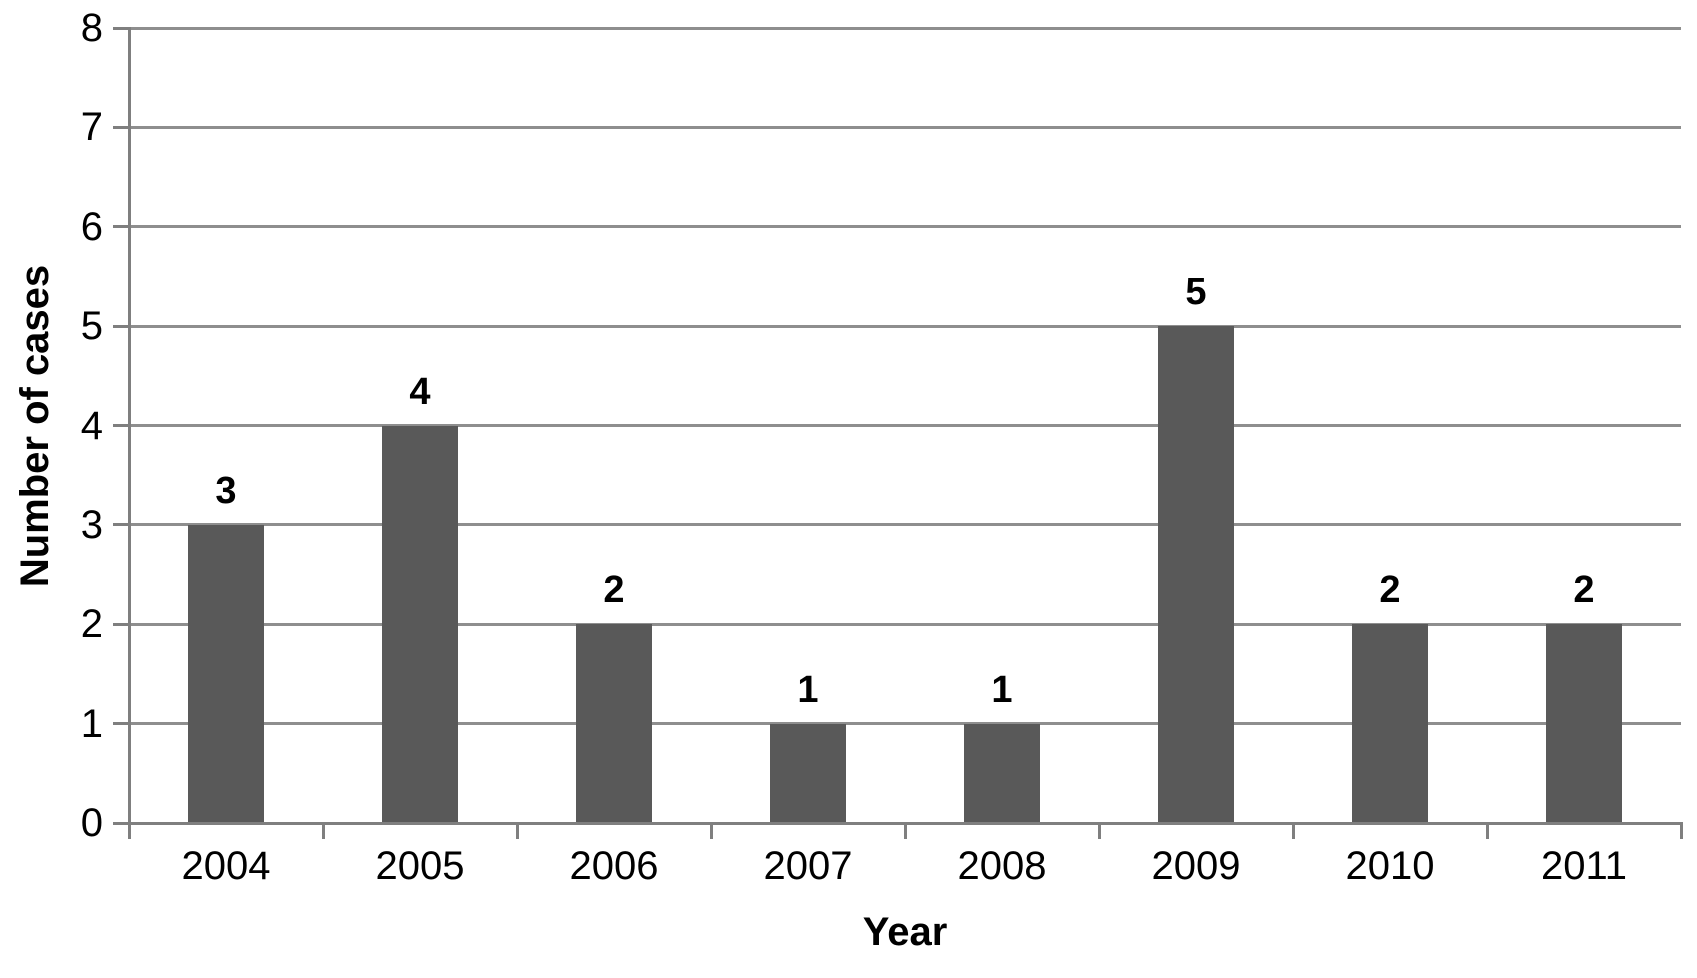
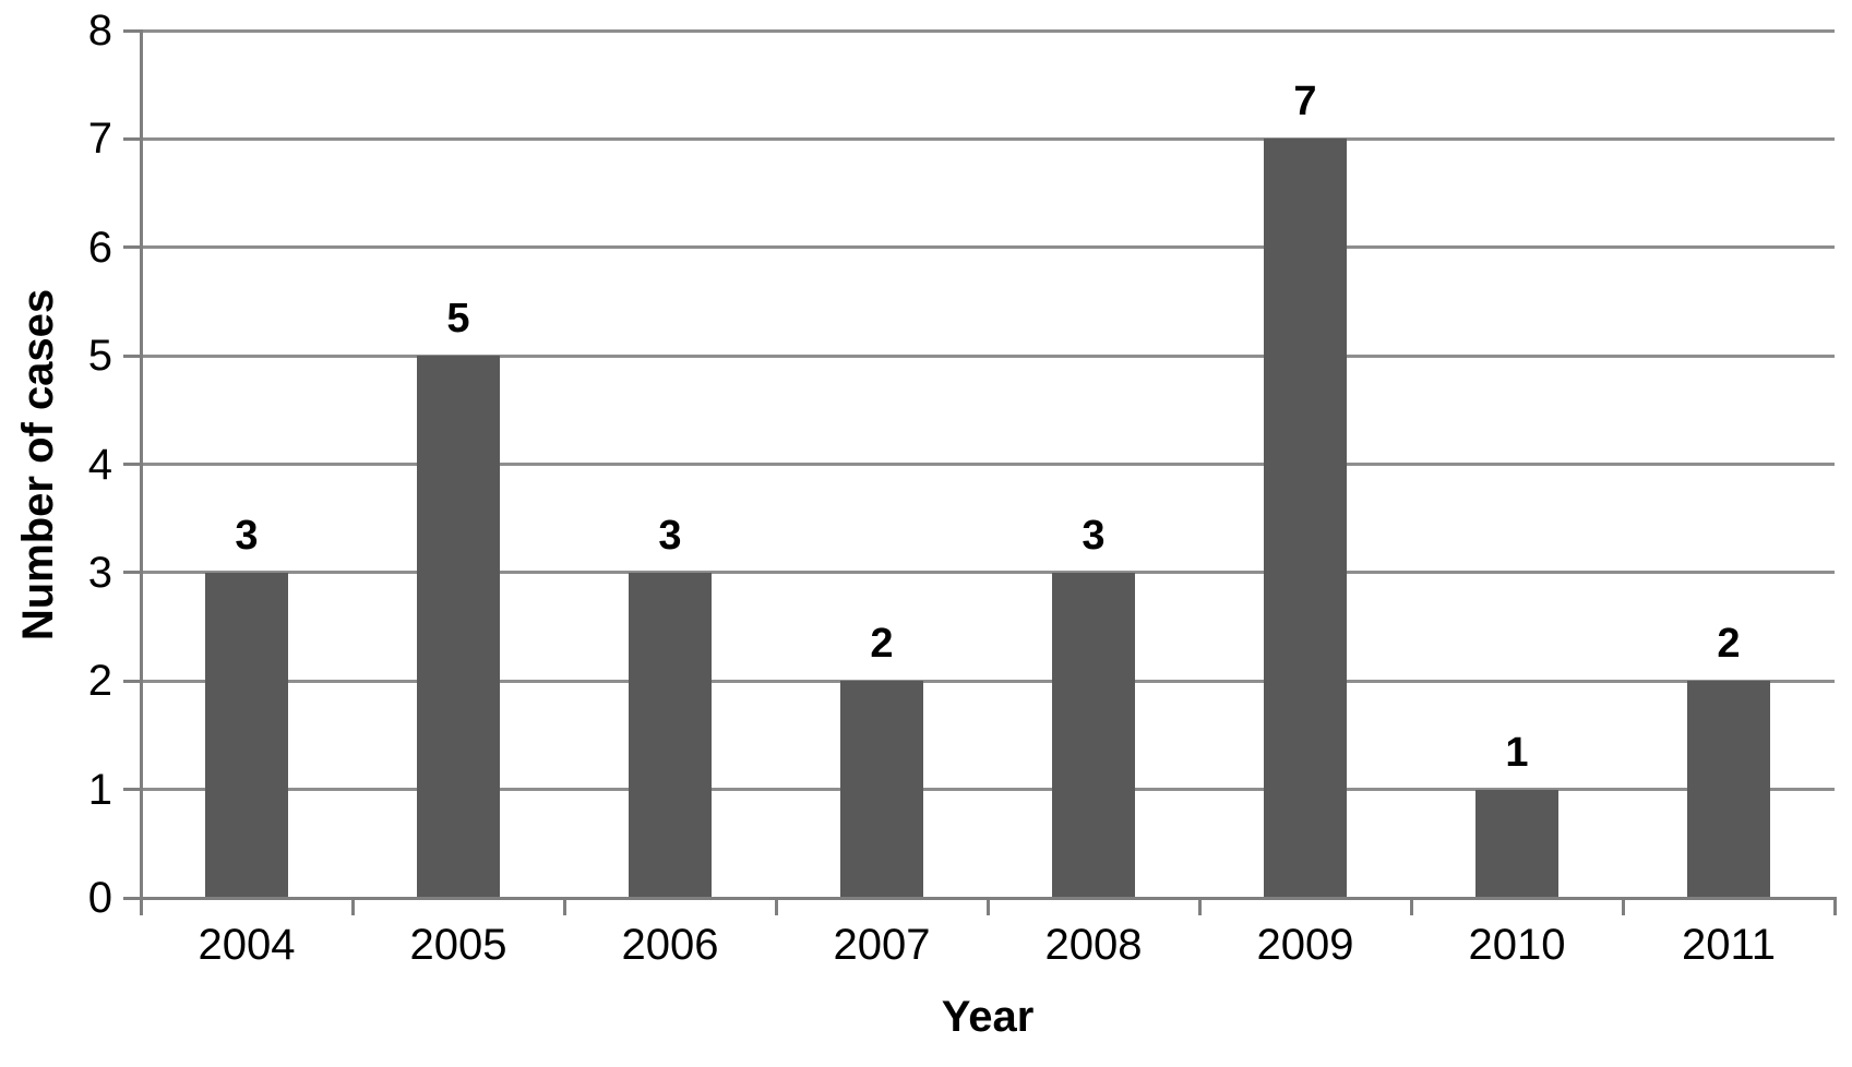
2005: 4 -> 5
2006: 2 -> 3
2007: 1 -> 2
2008: 1 -> 3
2009: 5 -> 7
2010: 2 -> 1
